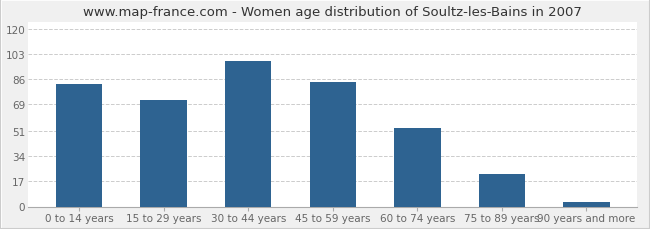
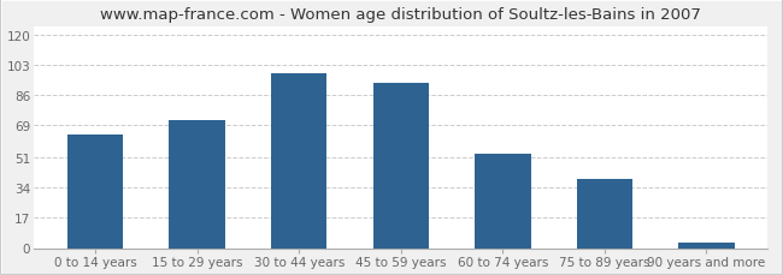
0 to 14 years: 83 -> 64
45 to 59 years: 84 -> 93
75 to 89 years: 22 -> 39
